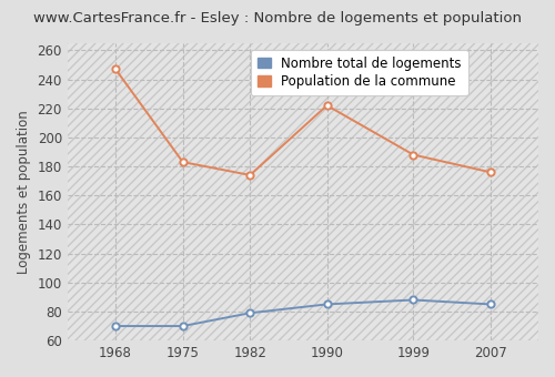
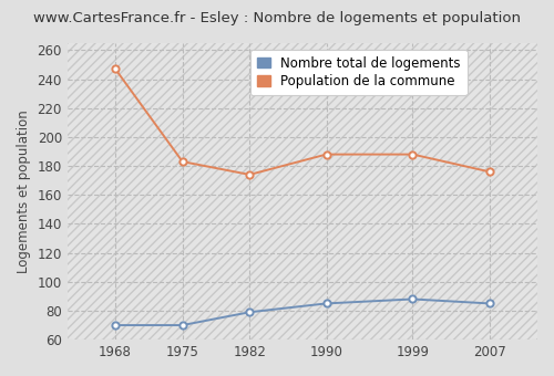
Population de la commune/1990: 222 -> 188
